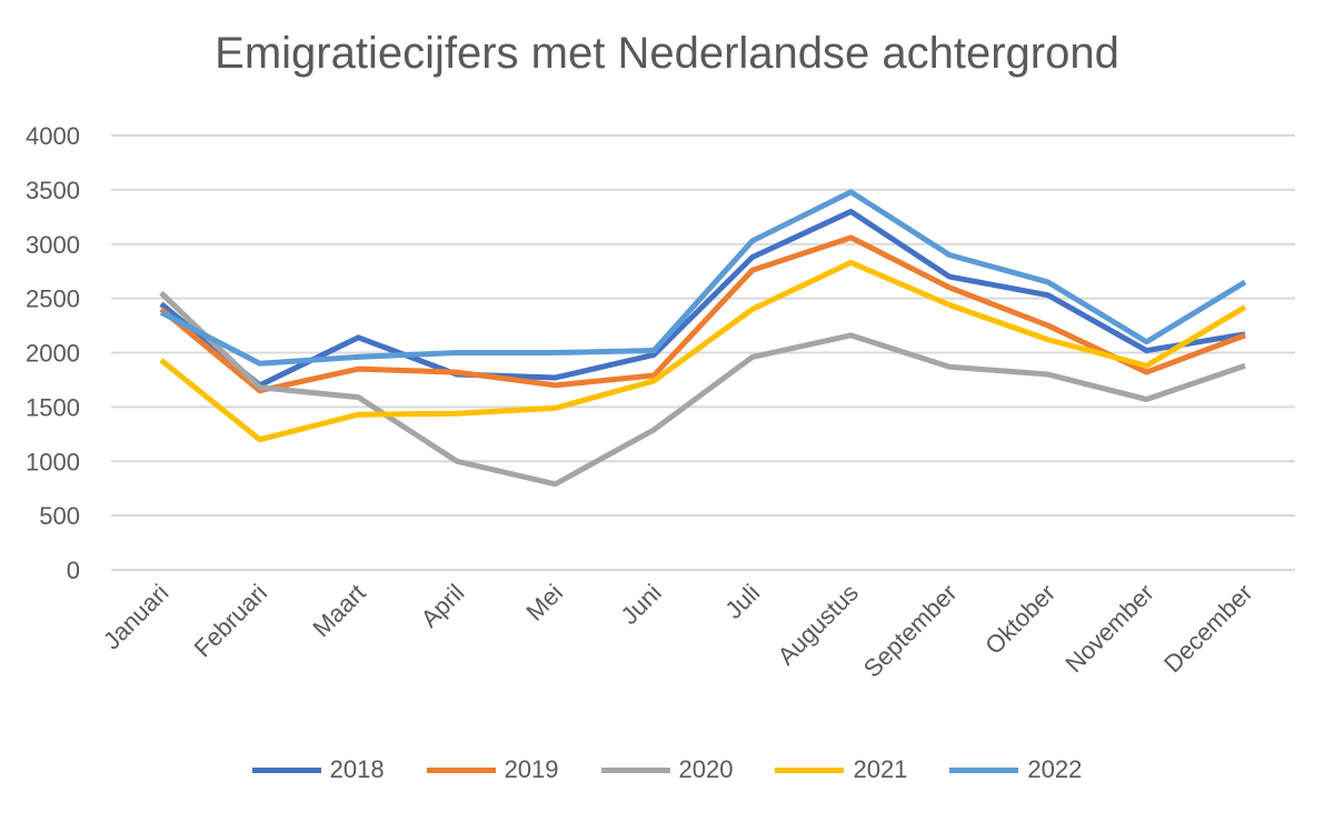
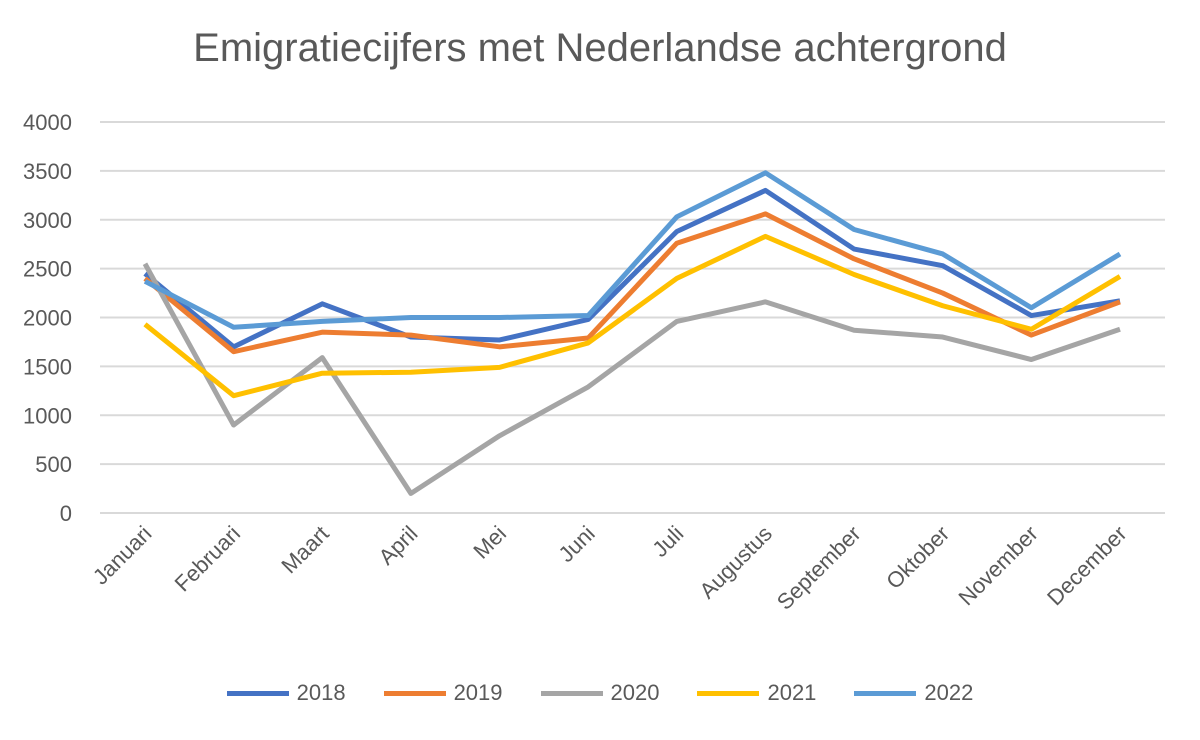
2020/Februari: 1700 -> 900
2020/April: 1000 -> 200
